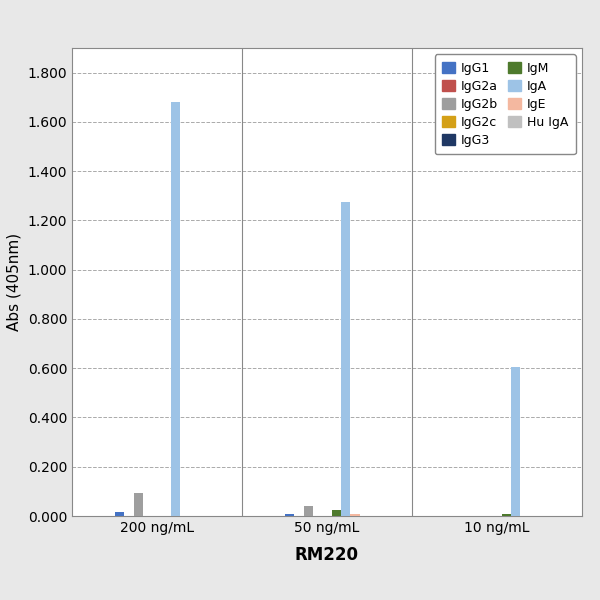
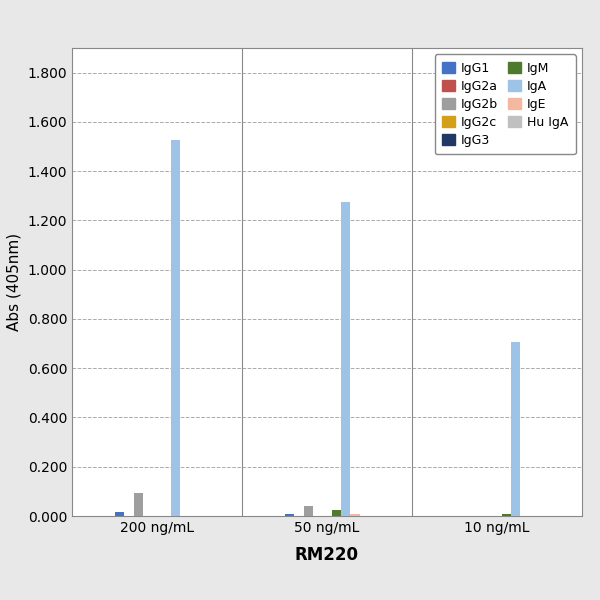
IgA/200 ng/mL: 1.680 -> 1.525
IgA/10 ng/mL: 0.605 -> 0.705
